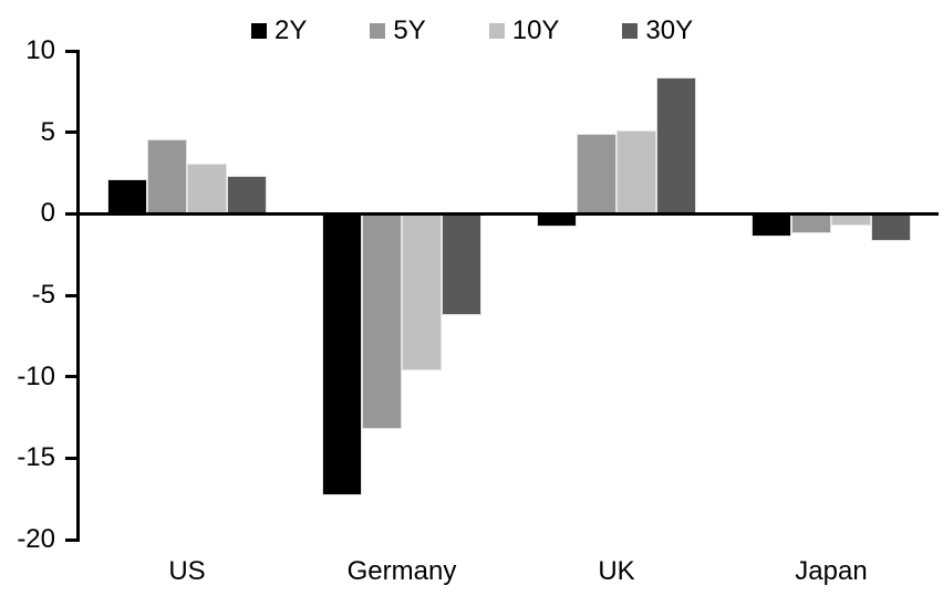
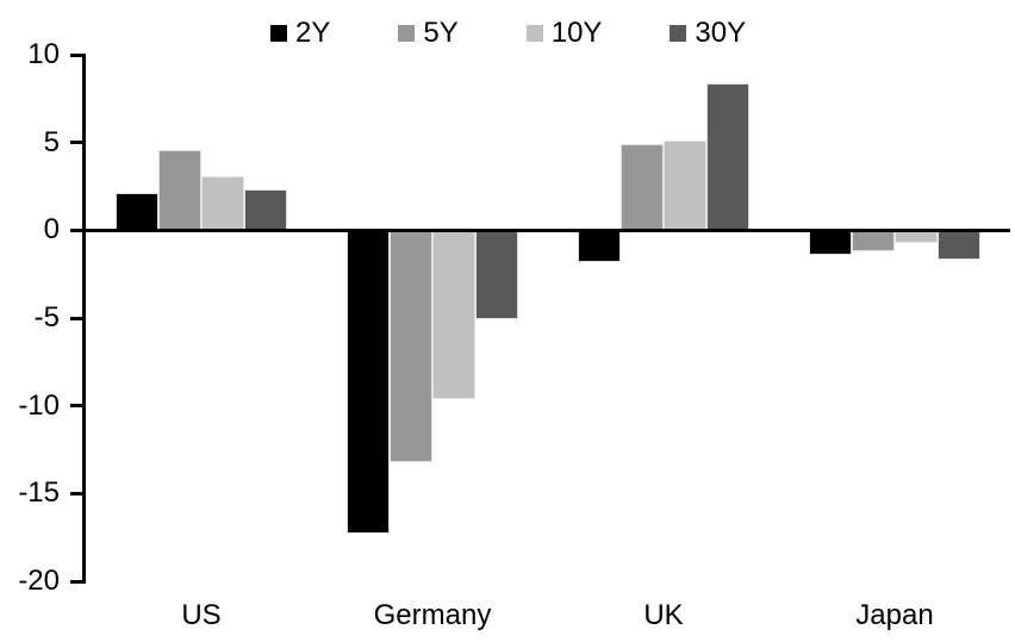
30Y/Germany: -6.2 -> -5.1
2Y/UK: -0.8 -> -1.8
